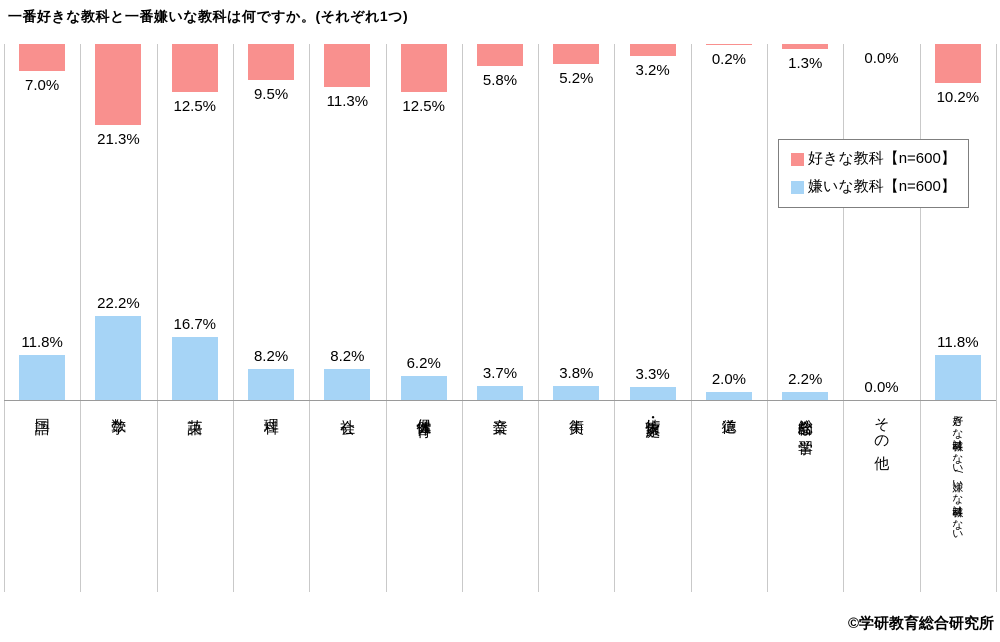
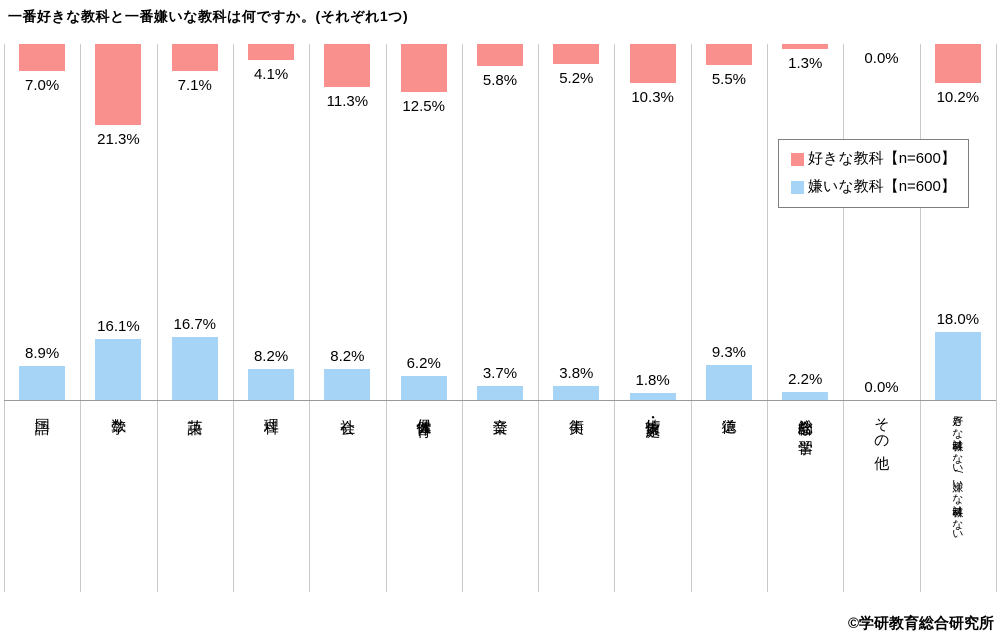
嫌いな教科【n=600】/国語: 11.8% -> 8.9%
嫌いな教科【n=600】/数学: 22.2% -> 16.1%
好きな教科【n=600】/英語: 12.5% -> 7.1%
好きな教科【n=600】/理科: 9.5% -> 4.1%
好きな教科【n=600】/技術・家庭: 3.2% -> 10.3%
嫌いな教科【n=600】/技術・家庭: 3.3% -> 1.8%
好きな教科【n=600】/道徳: 0.2% -> 5.5%
嫌いな教科【n=600】/道徳: 2.0% -> 9.3%
嫌いな教科【n=600】/好きな教科はない/嫌いな教科はない: 11.8% -> 18.0%
